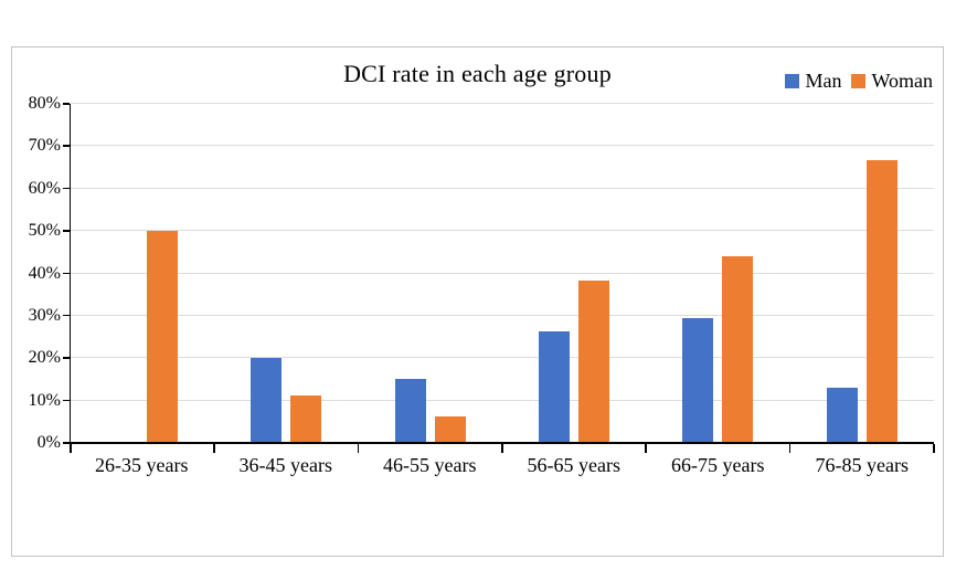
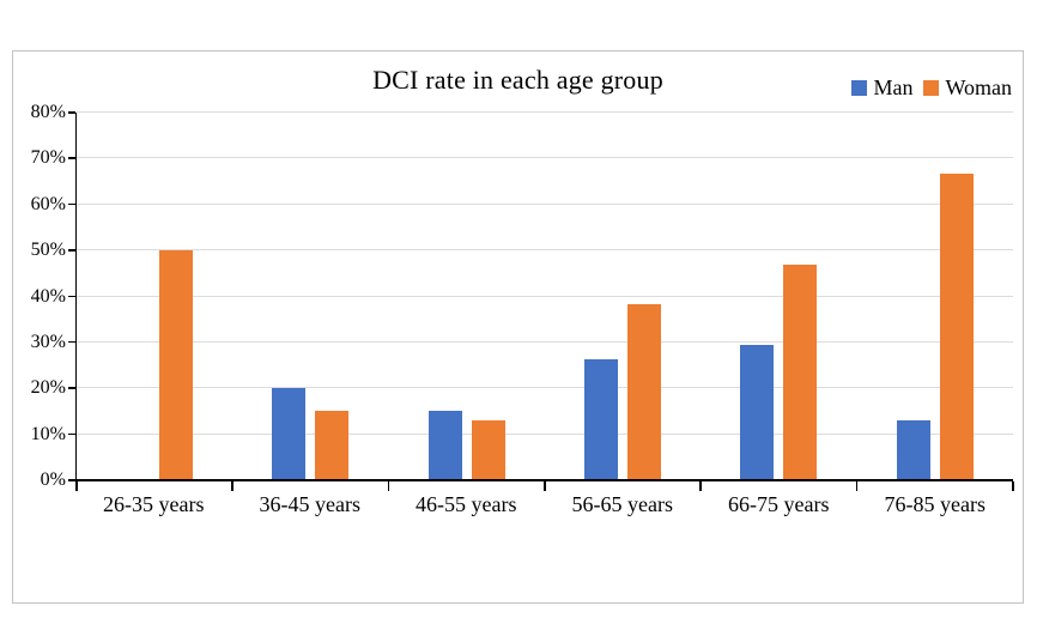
Woman/36-45 years: 11% -> 15%
Woman/46-55 years: 6% -> 13%
Woman/66-75 years: 44% -> 47%
